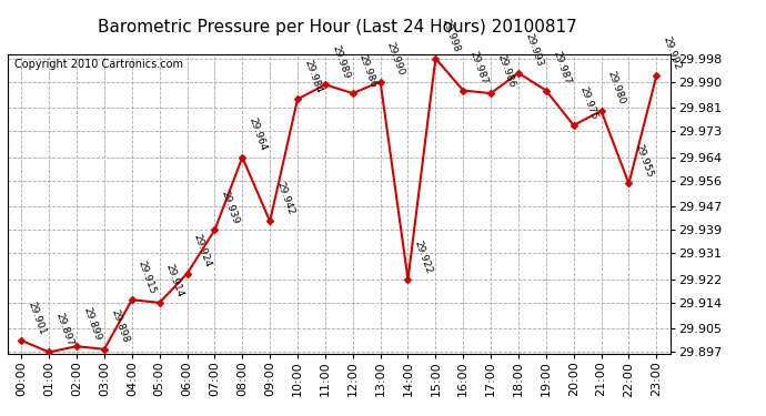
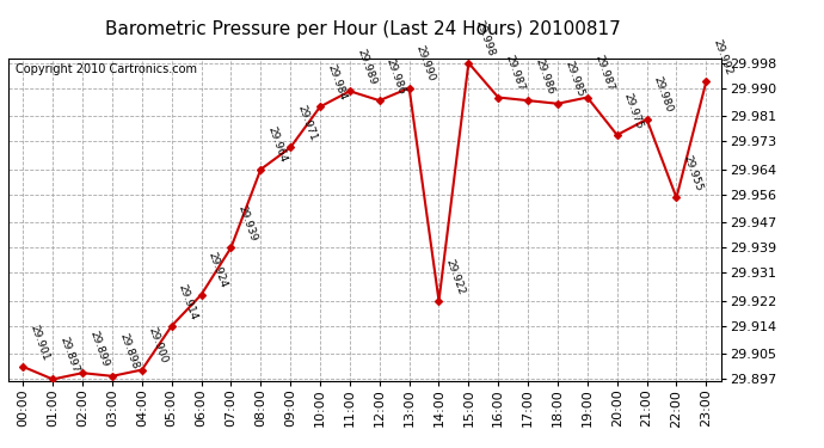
04:00: 29.915 -> 29.900
09:00: 29.942 -> 29.971
18:00: 29.993 -> 29.985
